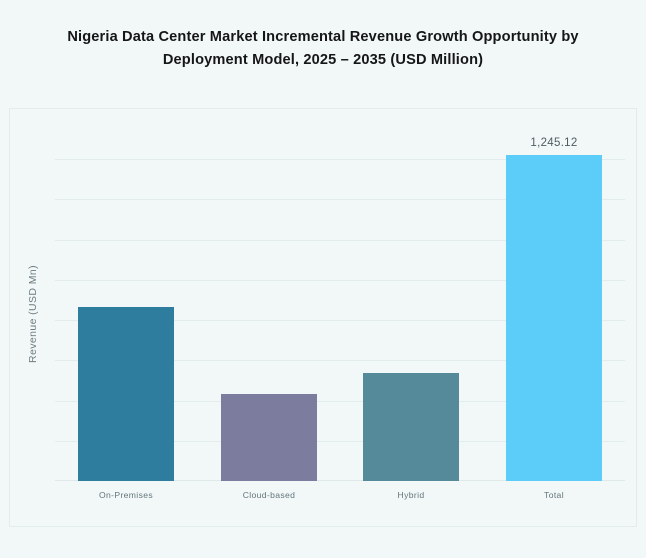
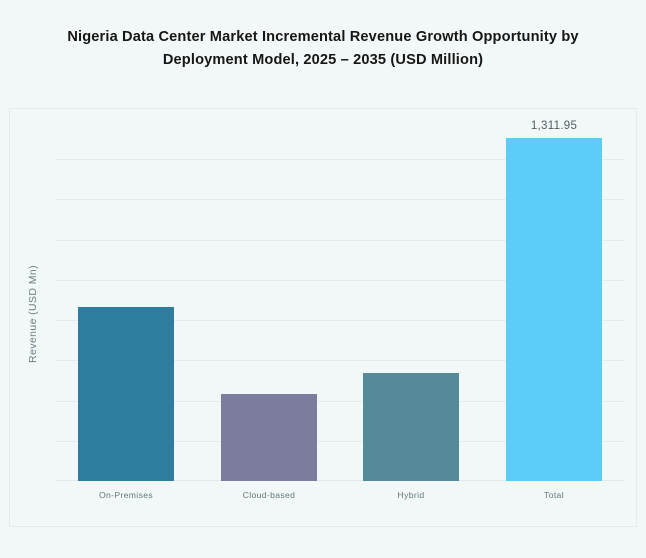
Total: 1,245.12 -> 1,311.95
